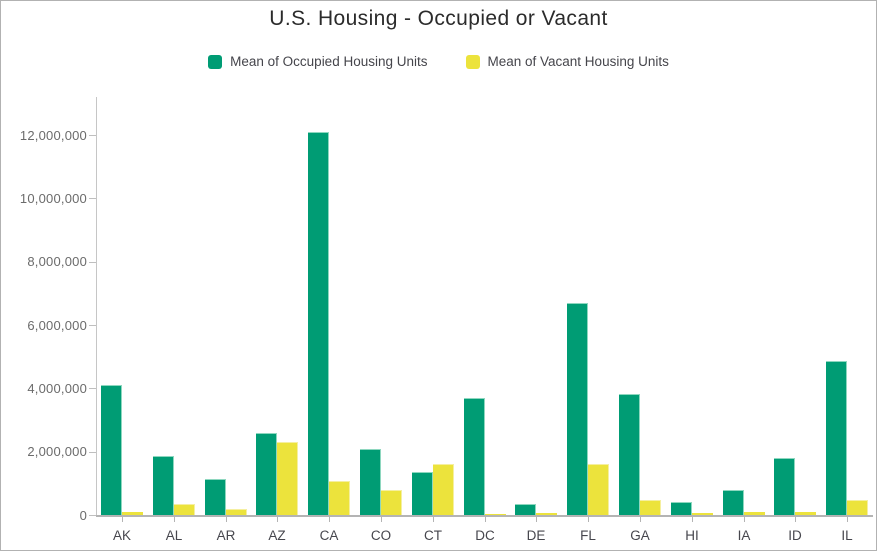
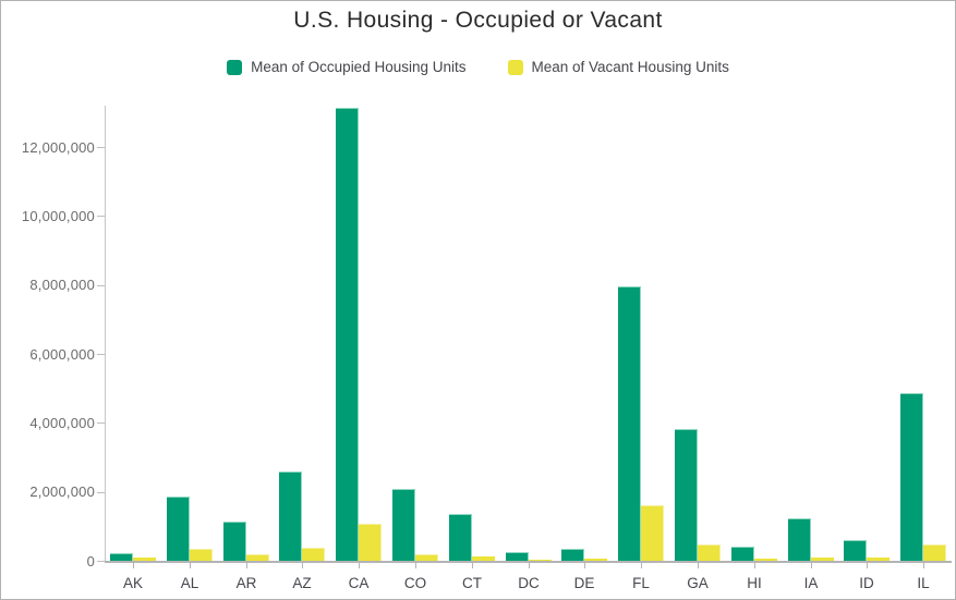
Mean of Occupied Housing Units/AK: 4100000 -> 200000
Mean of Vacant Housing Units/AZ: 2300000 -> 400000
Mean of Occupied Housing Units/CA: 12100000 -> 13200000
Mean of Vacant Housing Units/CO: 800000 -> 200000
Mean of Vacant Housing Units/CT: 1600000 -> 100000
Mean of Occupied Housing Units/DC: 3700000 -> 300000
Mean of Occupied Housing Units/FL: 6700000 -> 8000000
Mean of Occupied Housing Units/IA: 800000 -> 1200000
Mean of Occupied Housing Units/ID: 1800000 -> 600000
